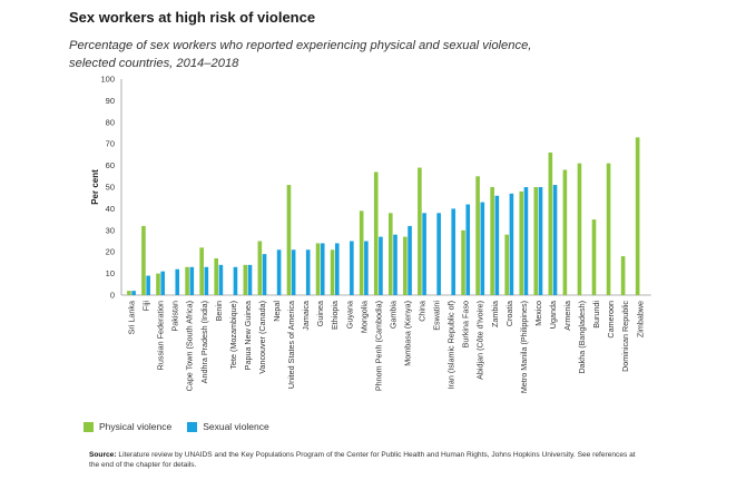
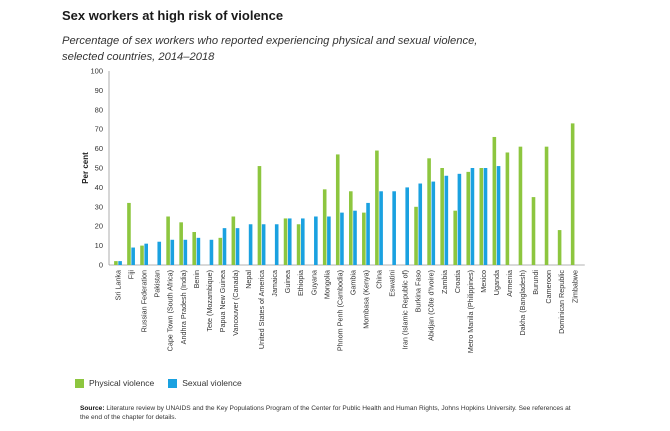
Physical violence/Cape Town (South Africa): 13 -> 25
Sexual violence/Papua New Guinea: 14 -> 19
